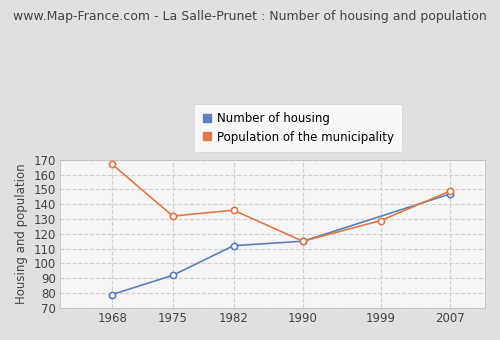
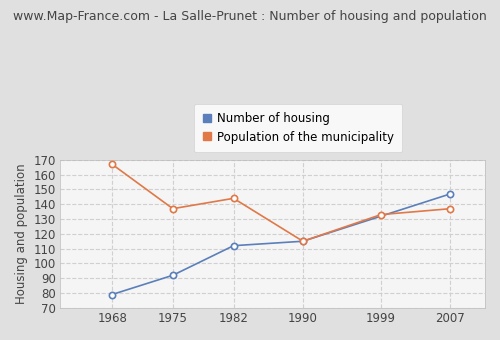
Population of the municipality/1975: 132 -> 137
Population of the municipality/1982: 136 -> 144
Population of the municipality/1999: 129 -> 133
Population of the municipality/2007: 149 -> 137
